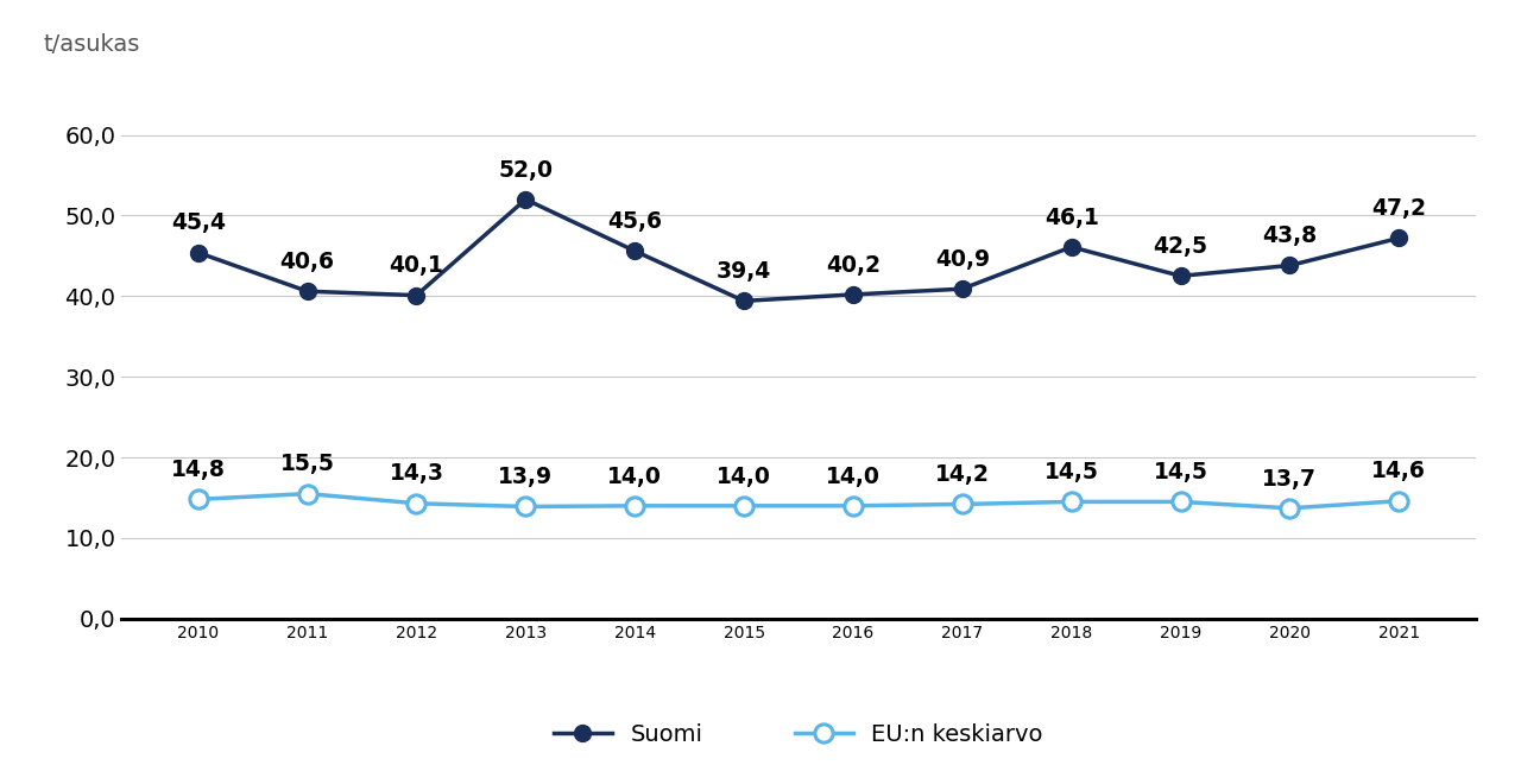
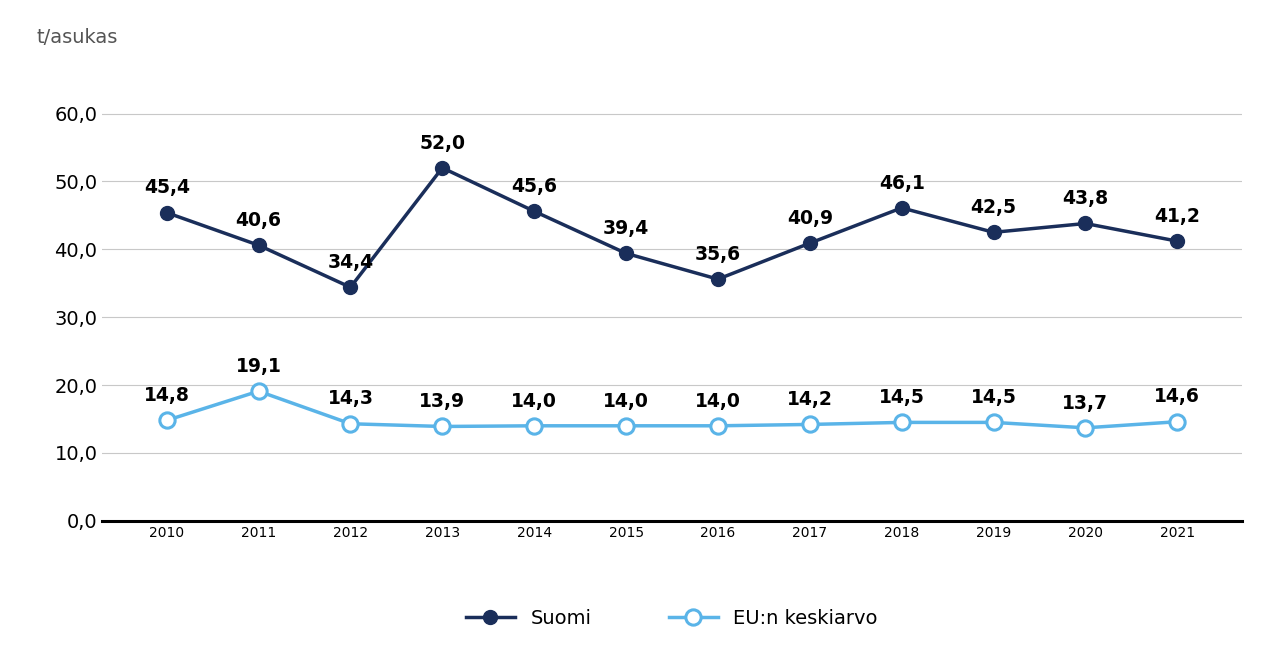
EU:n keskiarvo/2011: 15,5 -> 19,1
Suomi/2012: 40,1 -> 34,4
Suomi/2016: 40,2 -> 35,6
Suomi/2021: 47,2 -> 41,2
